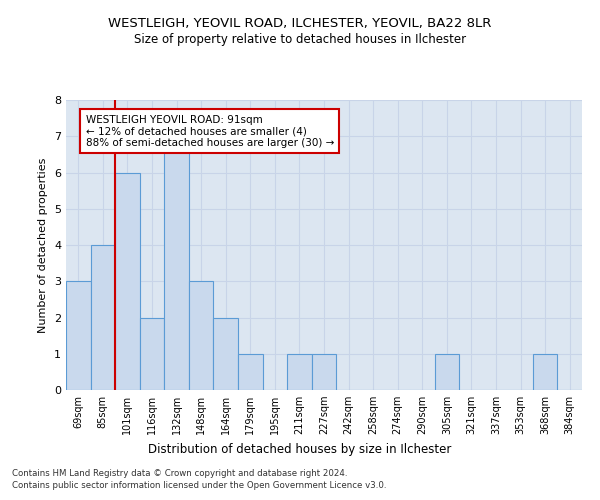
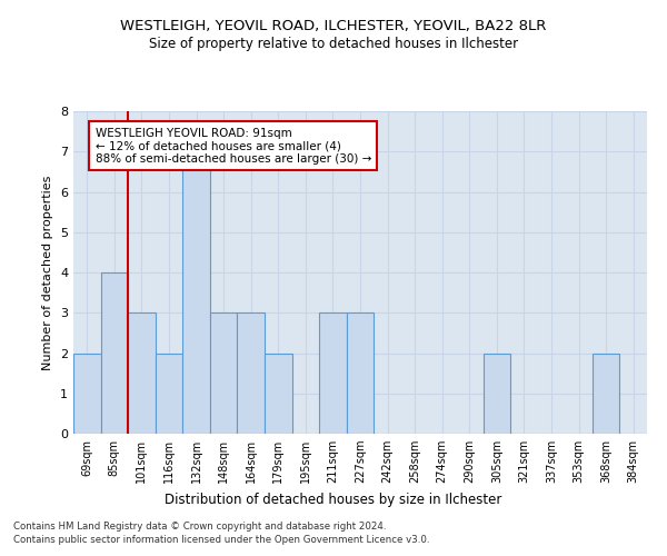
69sqm: 3 -> 2
101sqm: 6 -> 3
164sqm: 2 -> 3
179sqm: 1 -> 2
211sqm: 1 -> 3
227sqm: 1 -> 3
305sqm: 1 -> 2
368sqm: 1 -> 2
